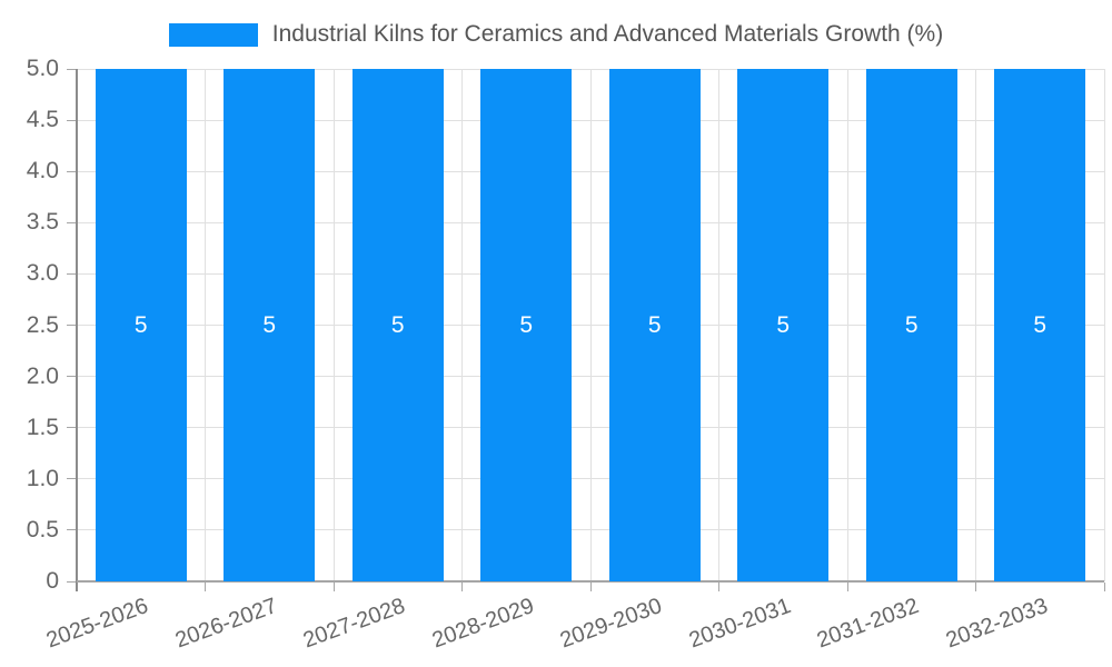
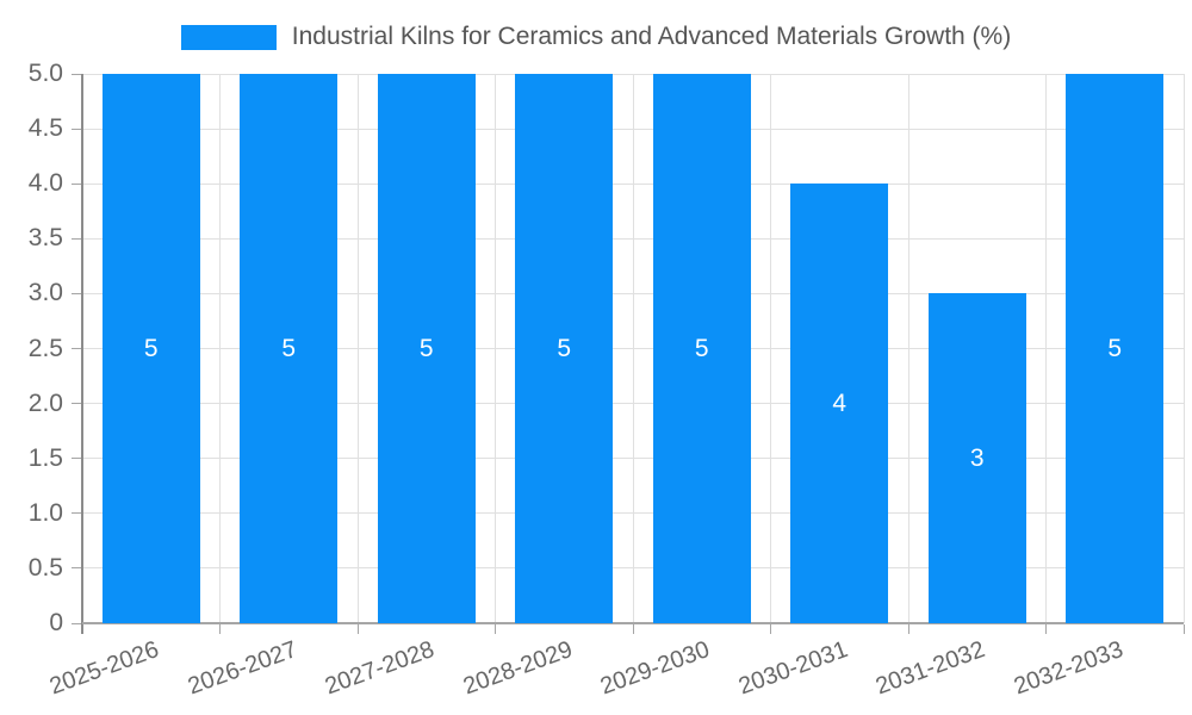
2030-2031: 5 -> 4
2031-2032: 5 -> 3
